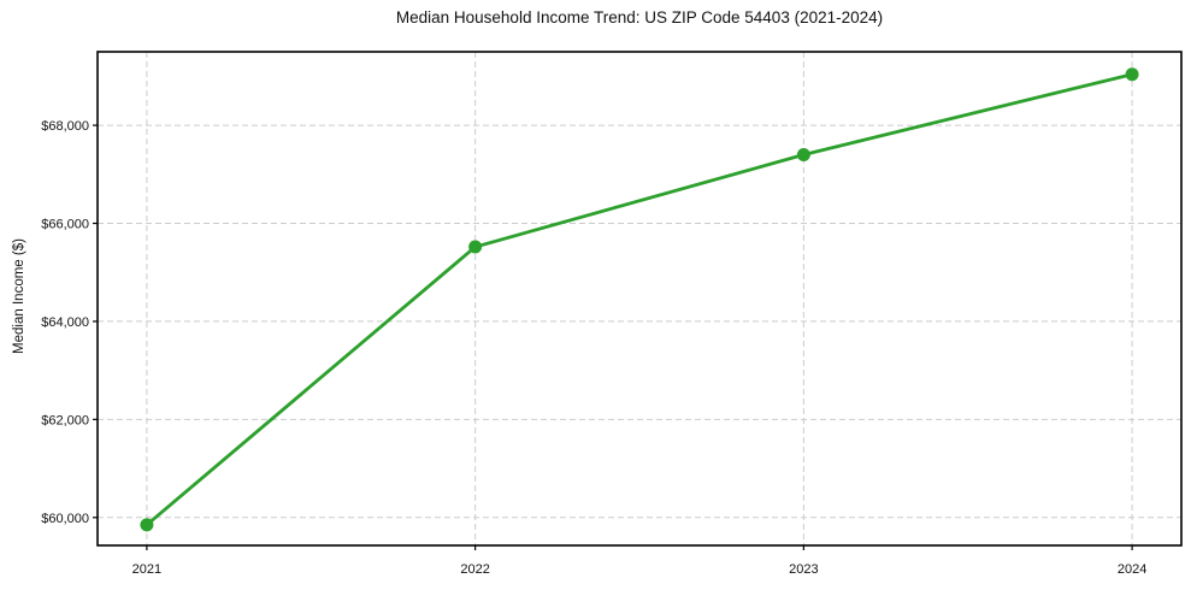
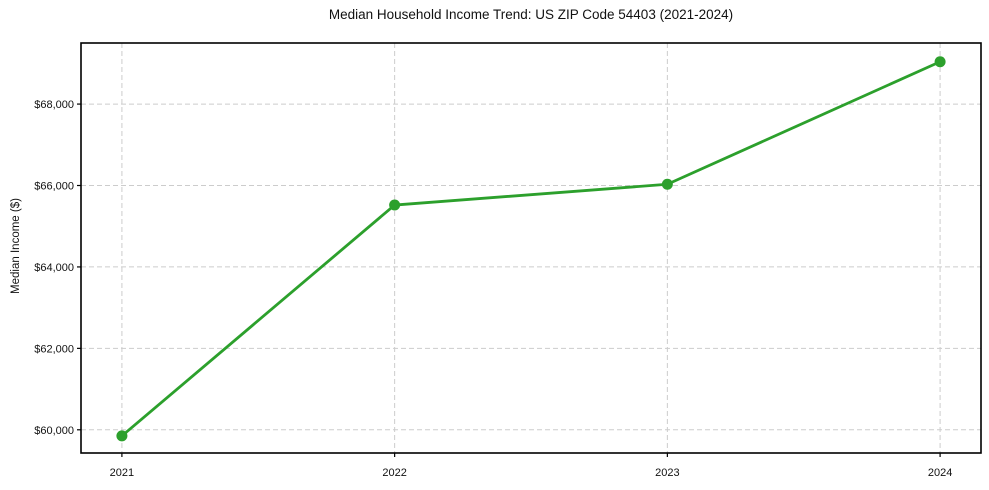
2023: $67400 -> $66000
